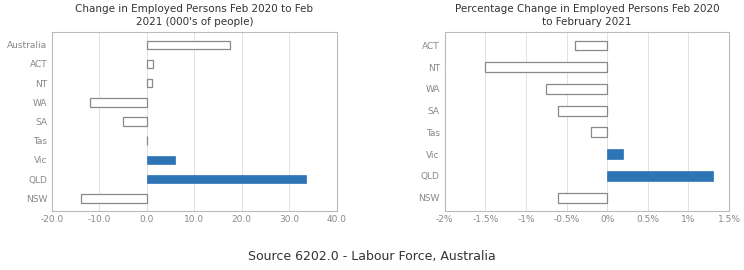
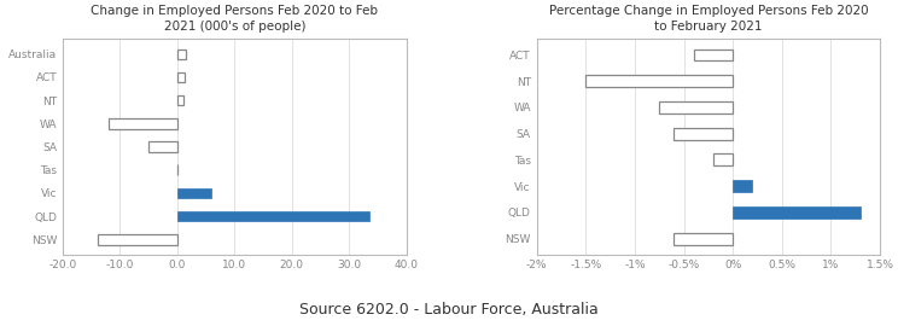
Australia: 17.5 -> 1.5
